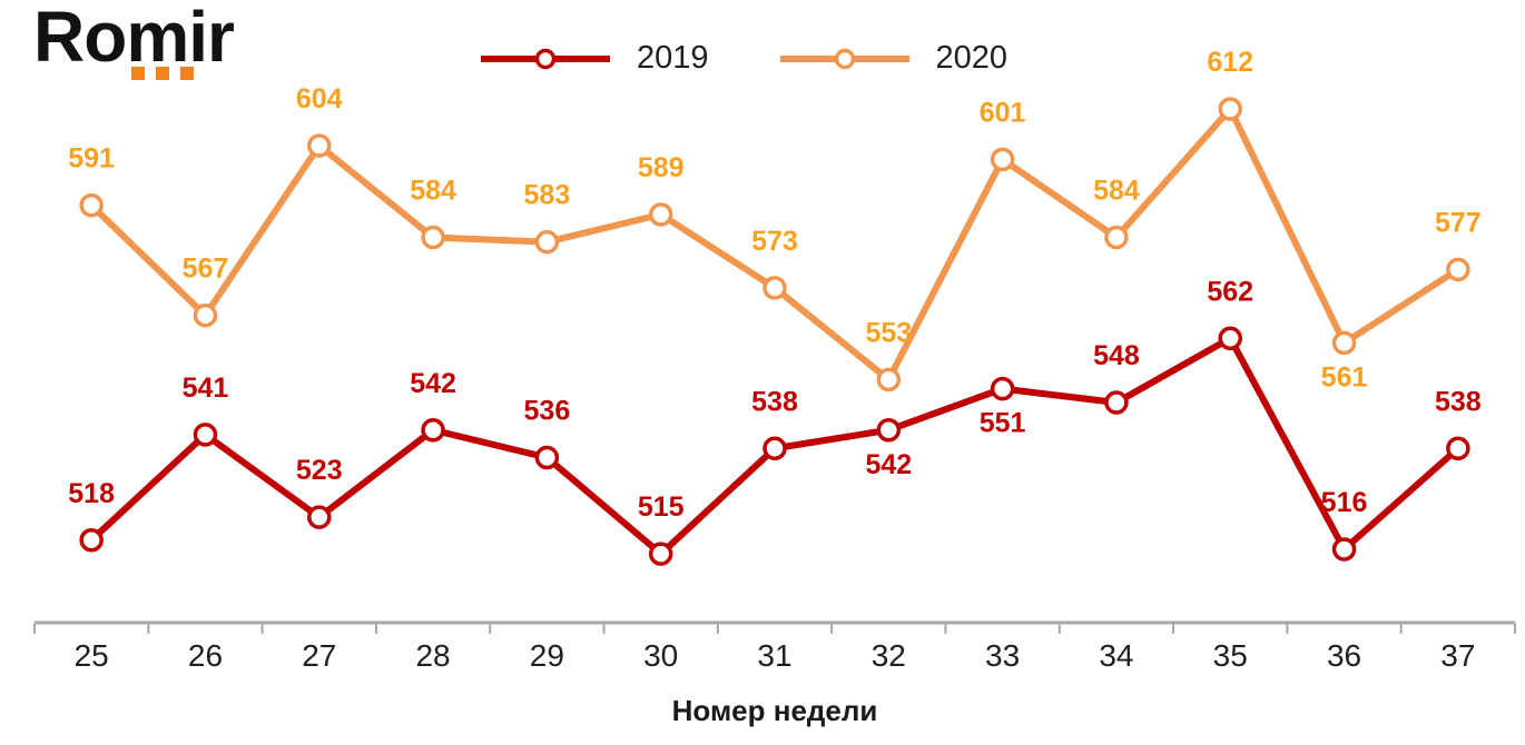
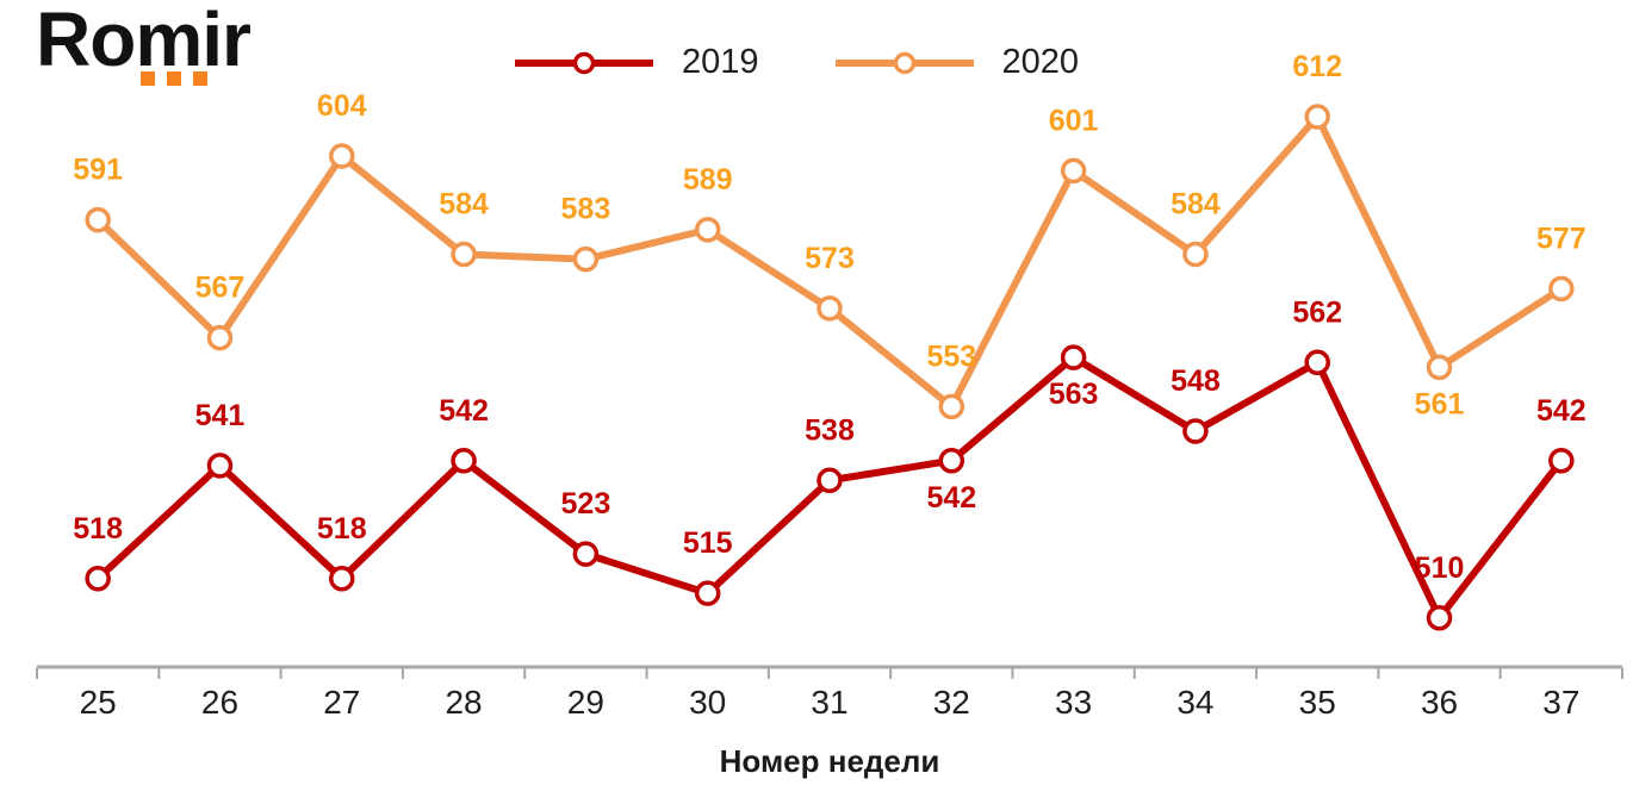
2019/27: 523 -> 518
2019/29: 536 -> 523
2019/33: 551 -> 563
2019/36: 516 -> 510
2019/37: 538 -> 542
